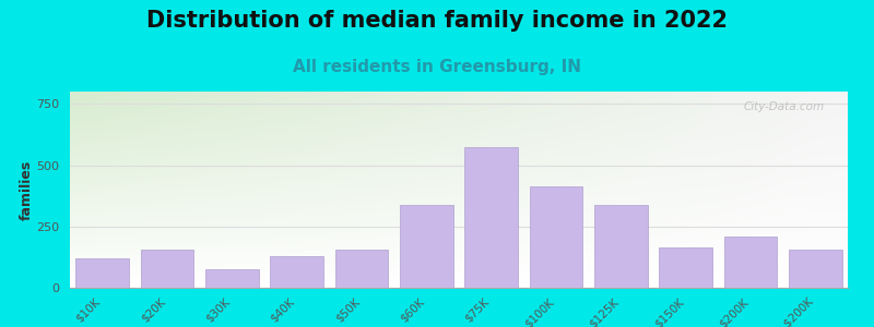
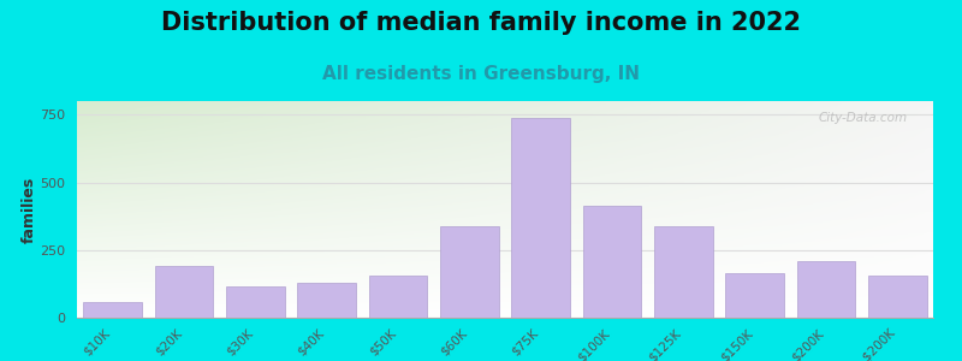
$10K: 120 -> 60
$20K: 155 -> 190
$30K: 75 -> 115
$75K: 575 -> 740
